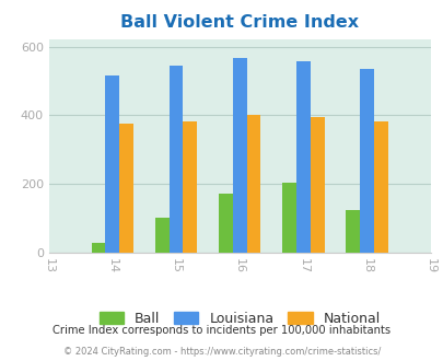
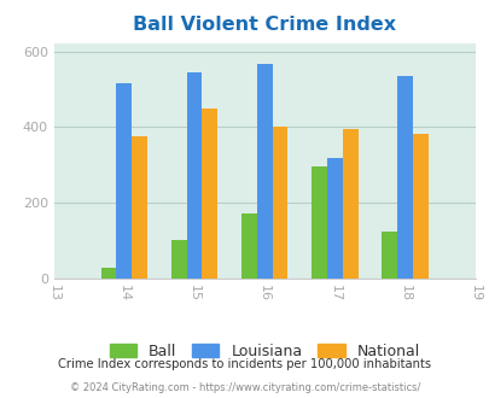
National/15: 383 -> 450
Ball/17: 203 -> 295
Louisiana/17: 558 -> 320
